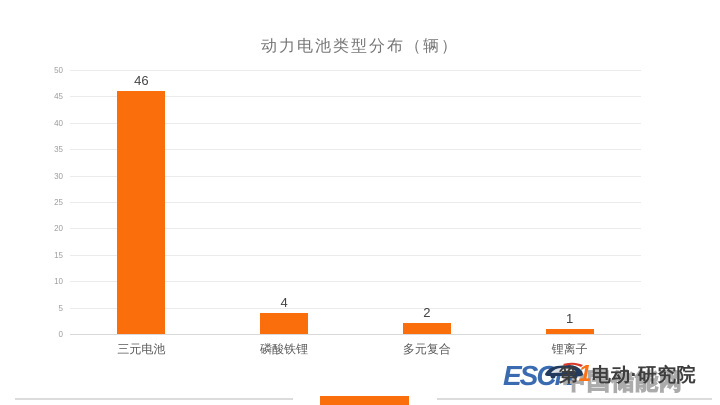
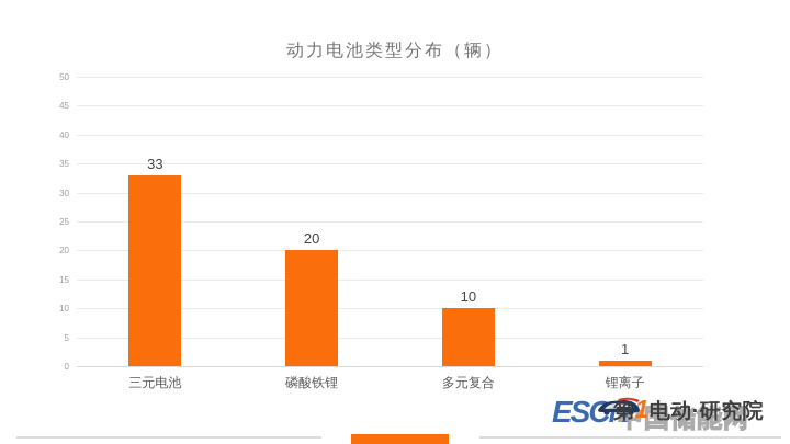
三元电池: 46 -> 33
磷酸铁锂: 4 -> 20
多元复合: 2 -> 10
